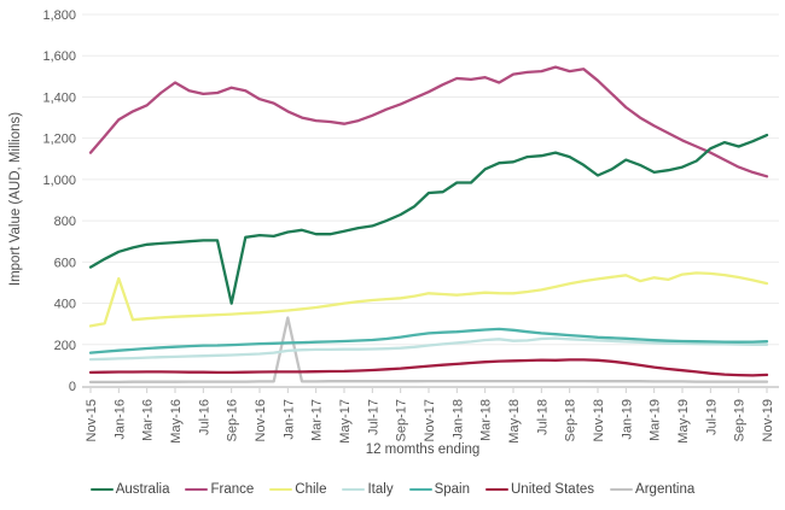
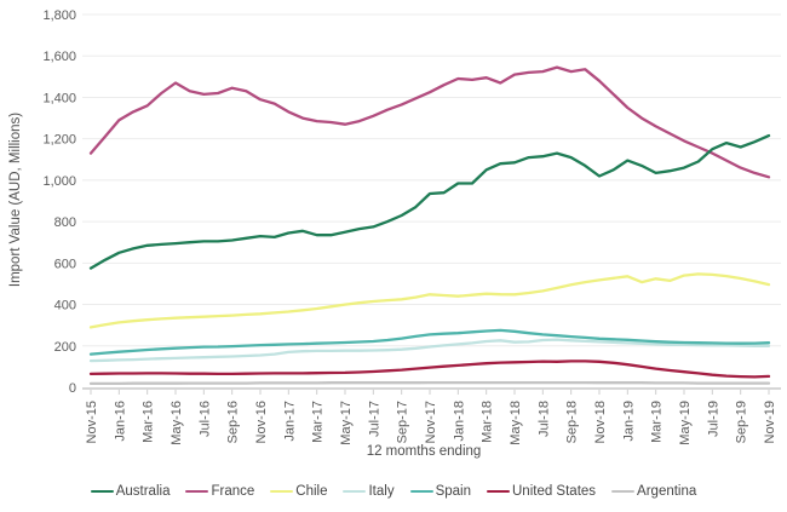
Chile/Jan-16: 520 -> 310
Australia/Sep-16: 400 -> 710
Argentina/Jan-17: 330 -> 20
